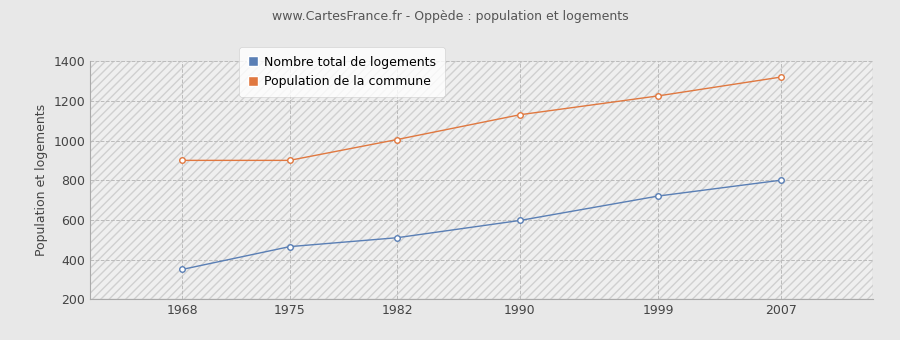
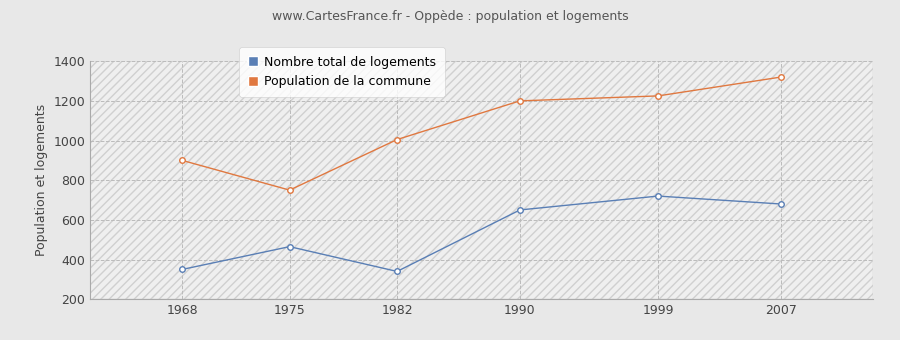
Population de la commune/1975: 900 -> 750
Nombre total de logements/1982: 510 -> 340
Nombre total de logements/1990: 600 -> 650
Population de la commune/1990: 1130 -> 1200
Nombre total de logements/2007: 800 -> 680
